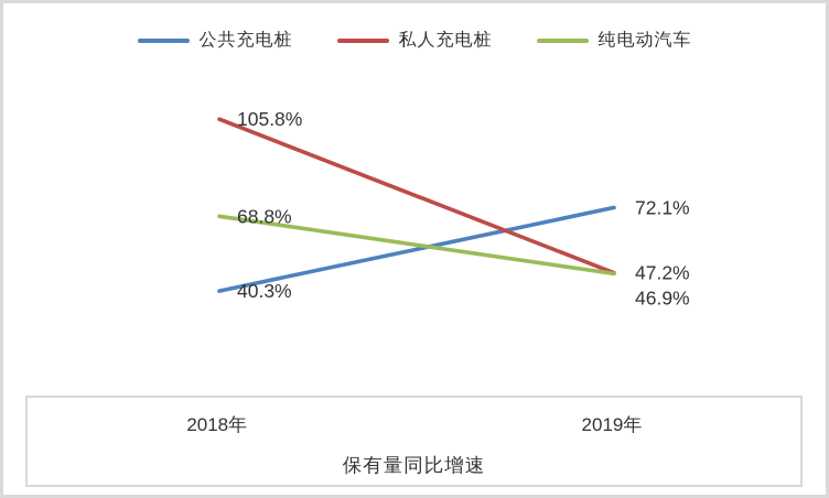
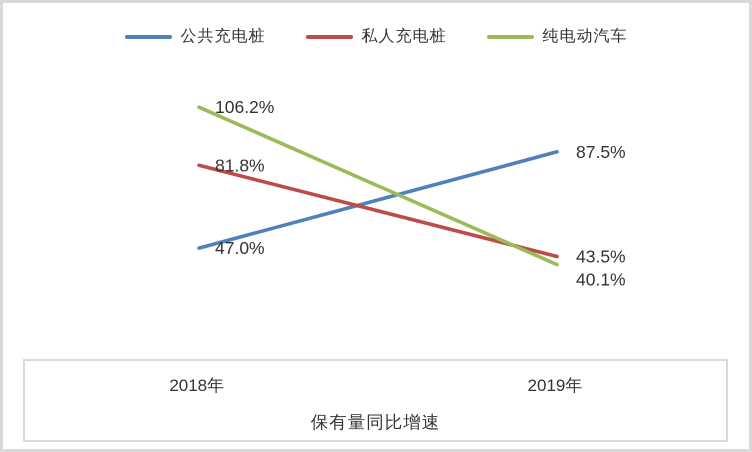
公共充电桩/2018年: 40.3% -> 47.0%
私人充电桩/2018年: 105.8% -> 81.8%
纯电动汽车/2018年: 68.8% -> 106.2%
公共充电桩/2019年: 72.1% -> 87.5%
私人充电桩/2019年: 47.2% -> 43.5%
纯电动汽车/2019年: 46.9% -> 40.1%
